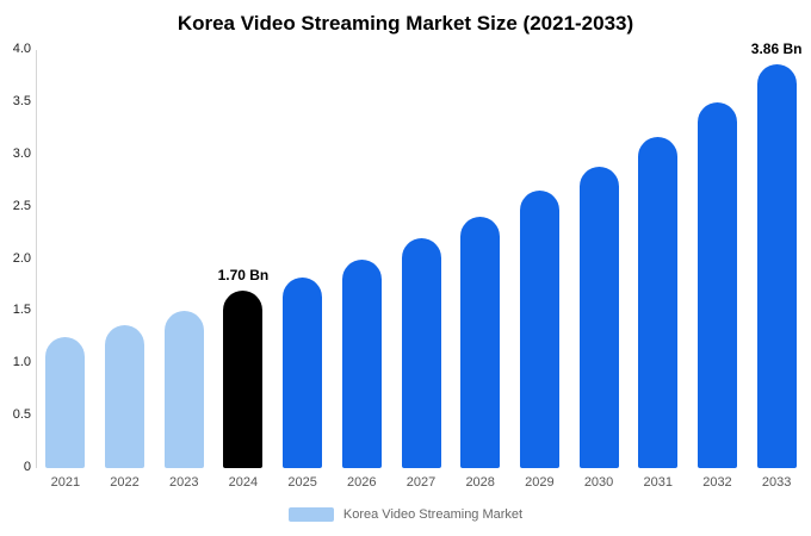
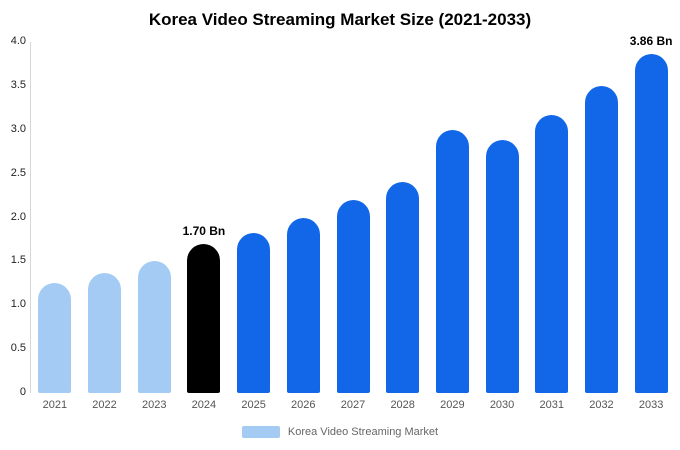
2029: 2.6 -> 3.0
